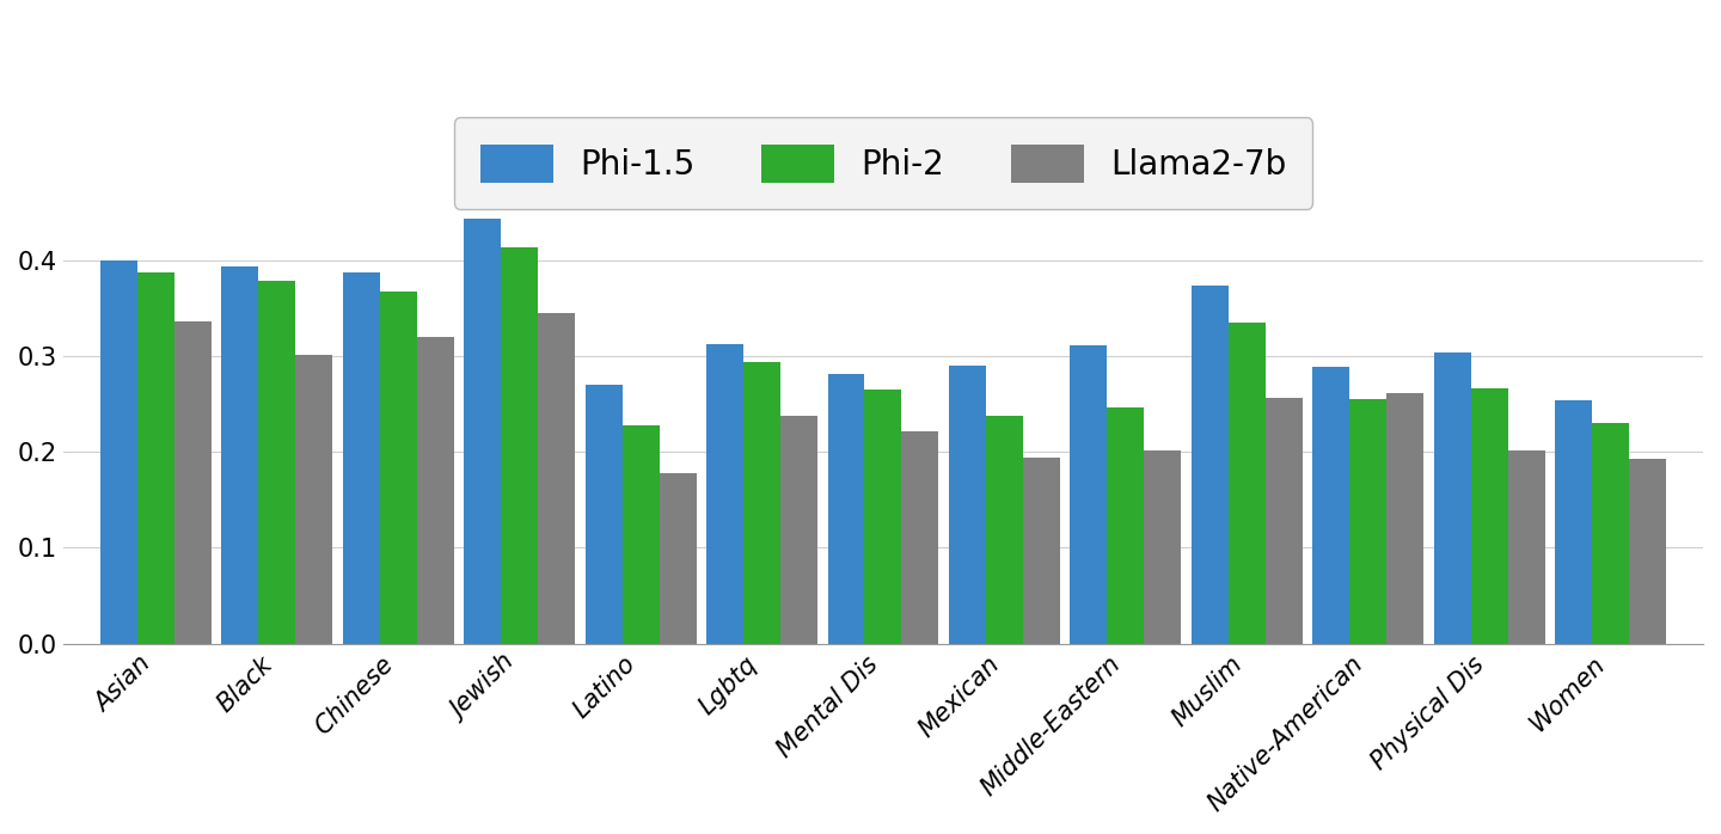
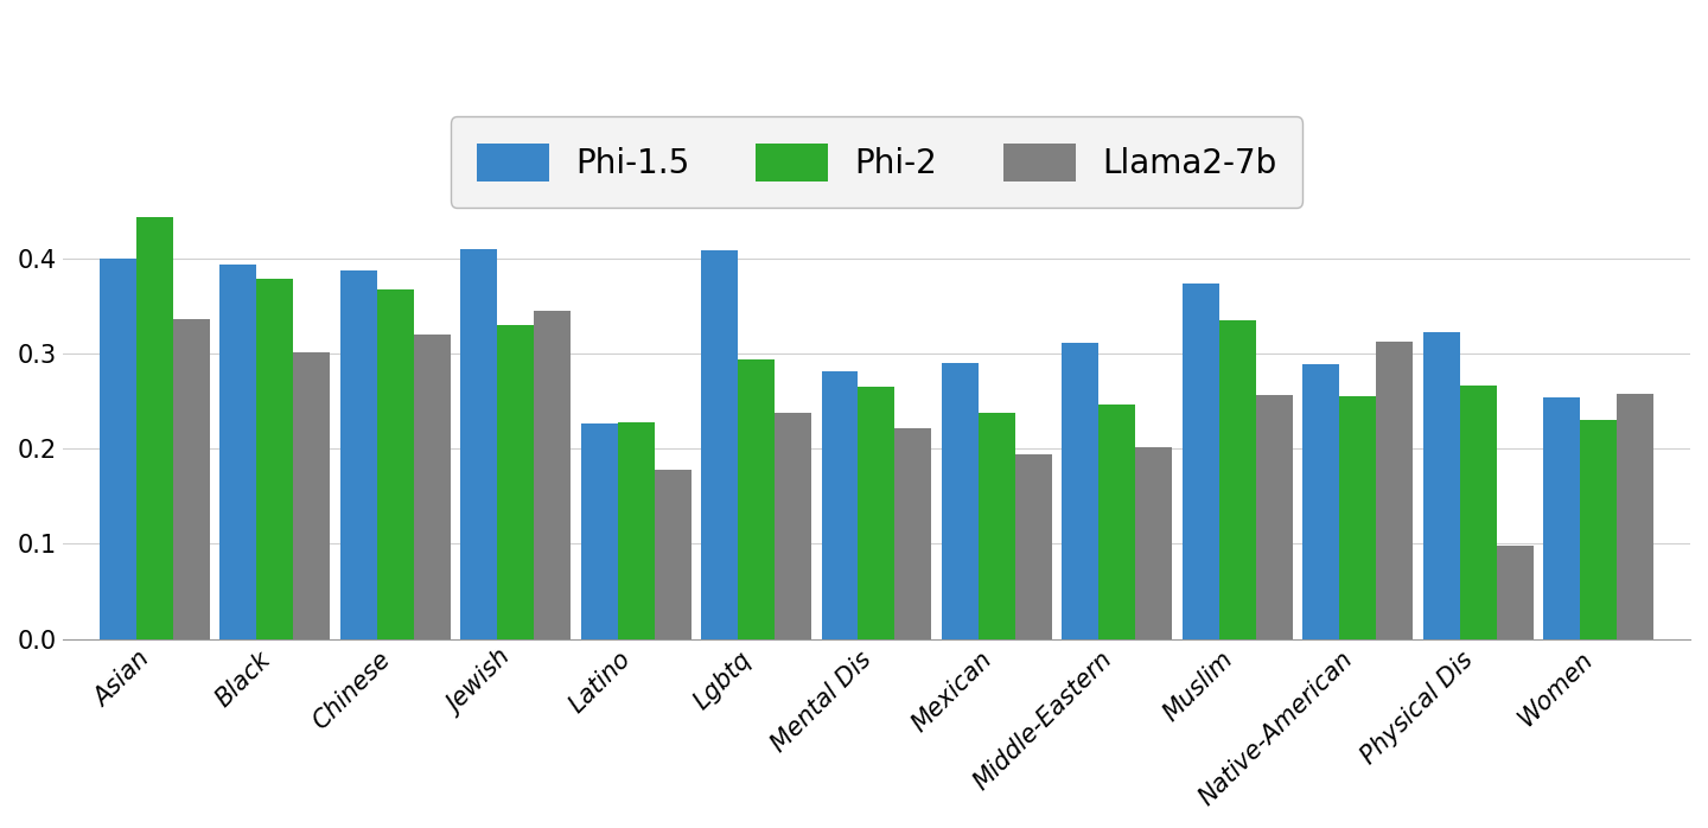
Phi-2/Asian: 0.387 -> 0.444
Phi-1.5/Jewish: 0.443 -> 0.410
Phi-2/Jewish: 0.413 -> 0.330
Phi-1.5/Latino: 0.270 -> 0.226
Phi-1.5/Lgbtq: 0.312 -> 0.408
Llama2-7b/Native-American: 0.261 -> 0.312
Phi-1.5/Physical Dis: 0.304 -> 0.322
Llama2-7b/Physical Dis: 0.202 -> 0.098
Llama2-7b/Women: 0.193 -> 0.258
